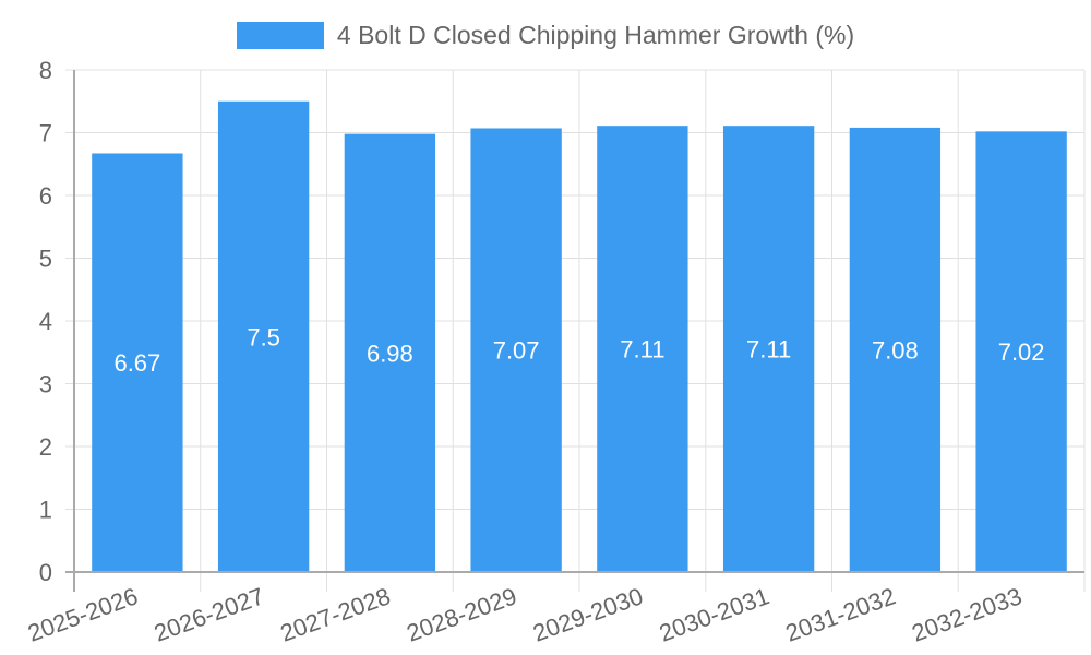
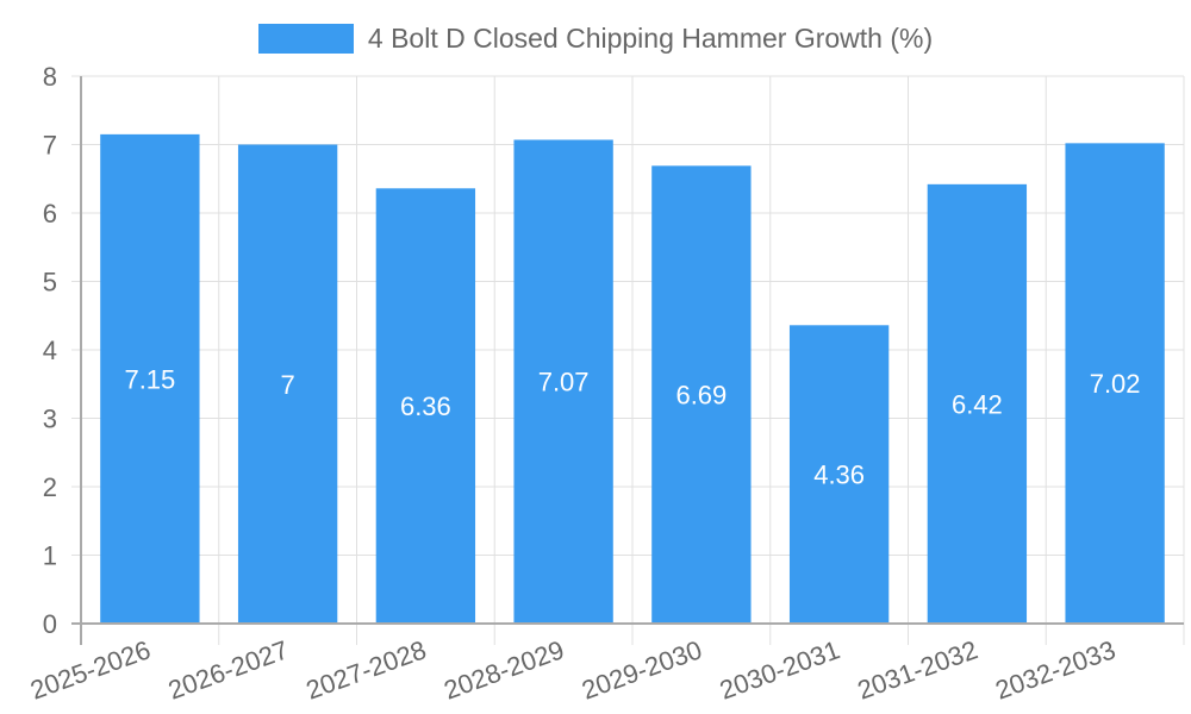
2025-2026: 6.67 -> 7.15
2026-2027: 7.5 -> 7
2027-2028: 6.98 -> 6.36
2029-2030: 7.11 -> 6.69
2030-2031: 7.11 -> 4.36
2031-2032: 7.08 -> 6.42
